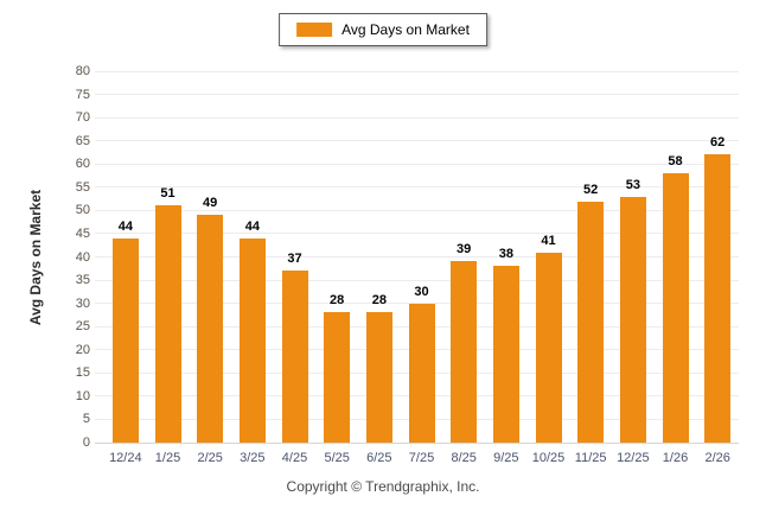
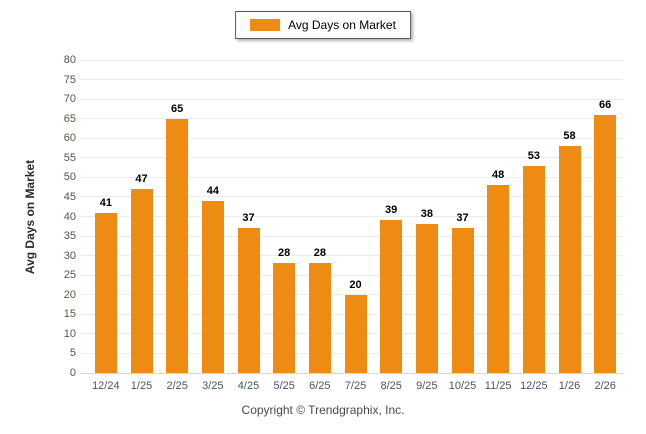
12/24: 44 -> 41
1/25: 51 -> 47
2/25: 49 -> 65
7/25: 30 -> 20
10/25: 41 -> 37
11/25: 52 -> 48
2/26: 62 -> 66
